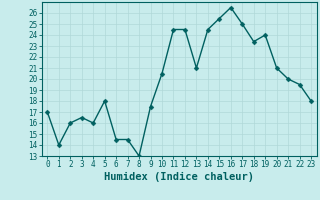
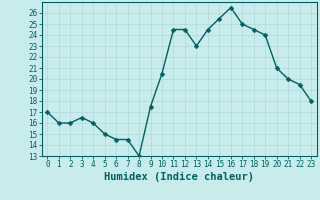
1: 14.0 -> 16.0
5: 18.0 -> 15.0
13: 21.0 -> 23.0
18: 23.4 -> 24.5
